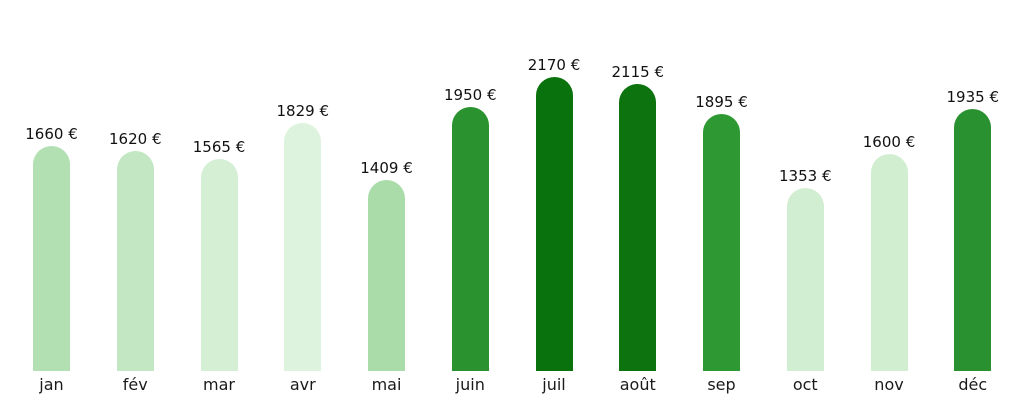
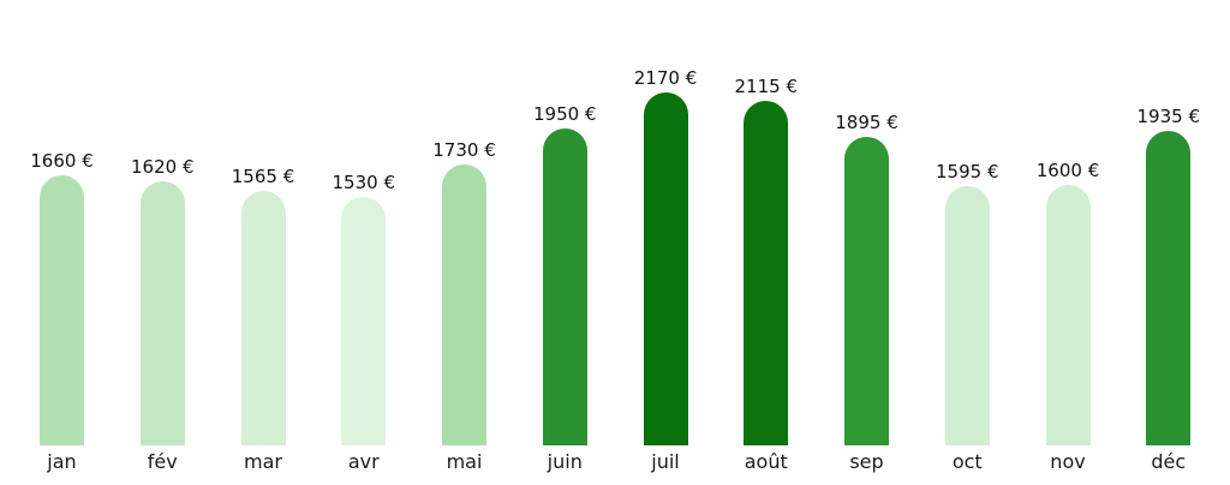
avr: 1829 -> 1530
mai: 1409 -> 1730
oct: 1353 -> 1595
